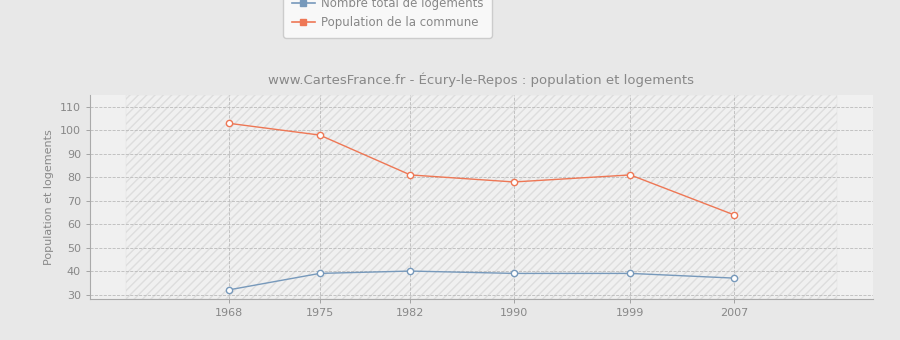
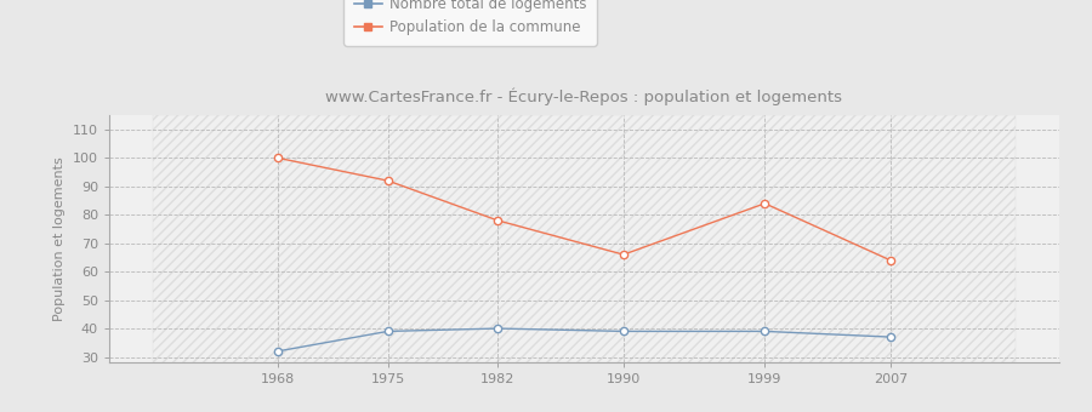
Population de la commune/1968: 103 -> 100
Population de la commune/1975: 98 -> 92
Population de la commune/1982: 81 -> 78
Population de la commune/1990: 78 -> 66
Population de la commune/1999: 81 -> 84
